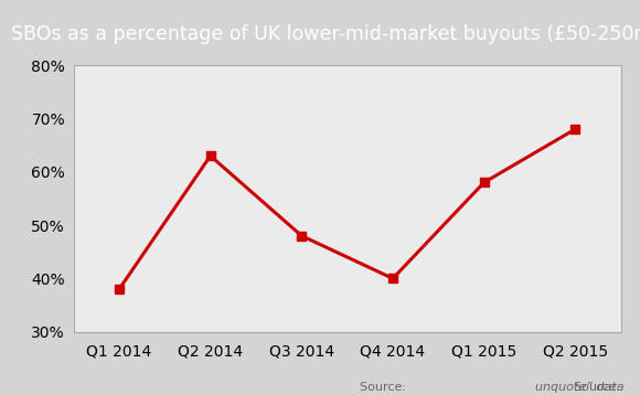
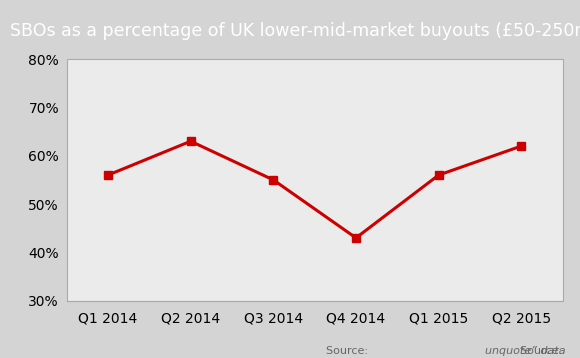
Q1 2014: 38% -> 56%
Q3 2014: 48% -> 55%
Q4 2014: 40% -> 43%
Q1 2015: 58% -> 56%
Q2 2015: 68% -> 62%
